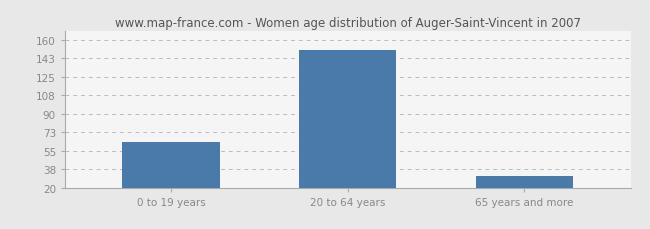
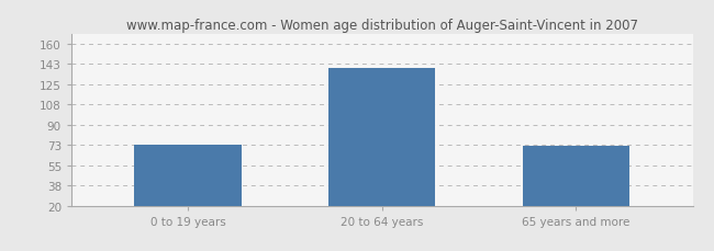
0 to 19 years: 63 -> 73
20 to 64 years: 150 -> 139
65 years and more: 31 -> 72
